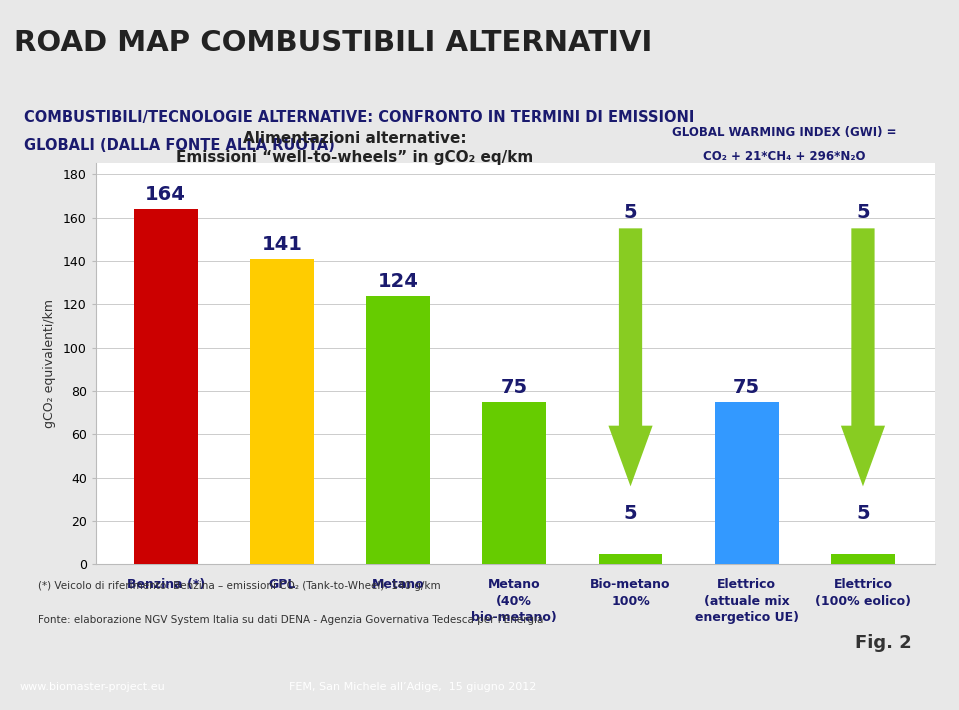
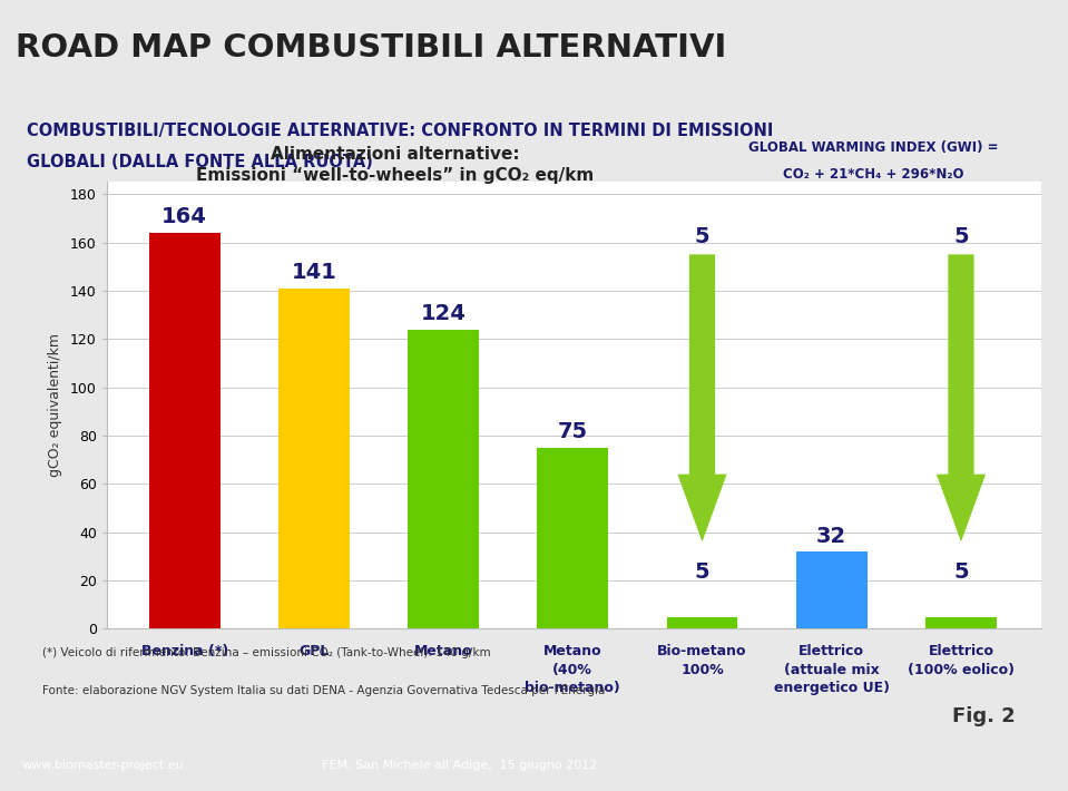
Elettrico (attuale mix energetico UE): 75 -> 32
